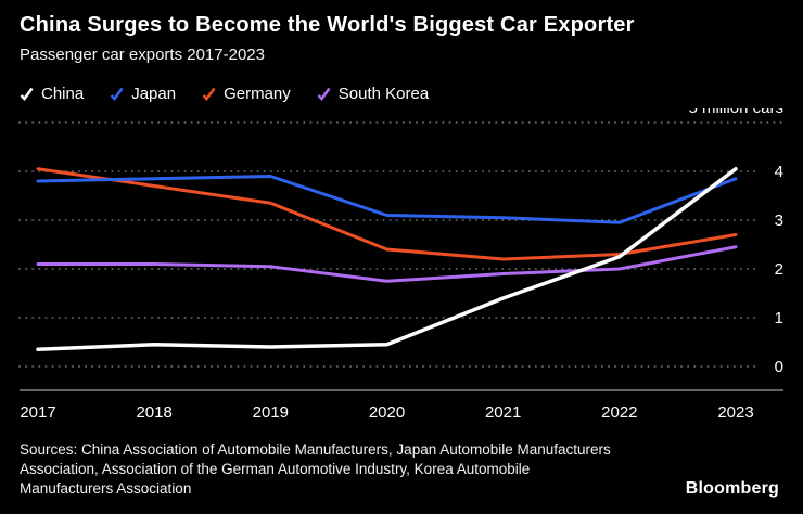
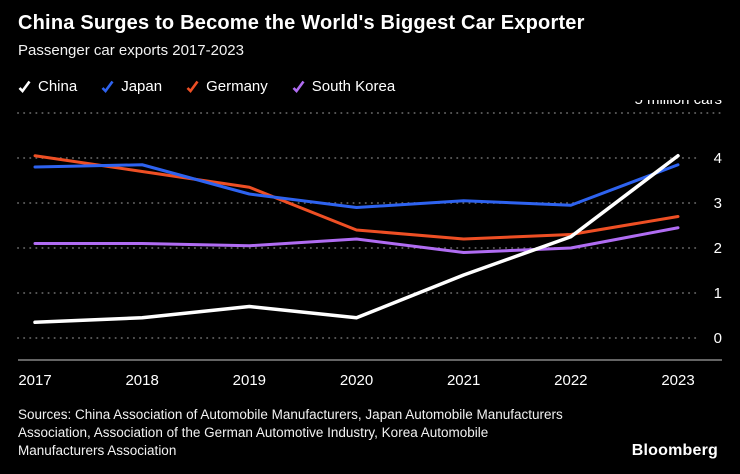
China/2019: 0.4 -> 0.7
Japan/2019: 3.9 -> 3.2
Japan/2020: 3.1 -> 2.9
South Korea/2020: 1.8 -> 2.2
